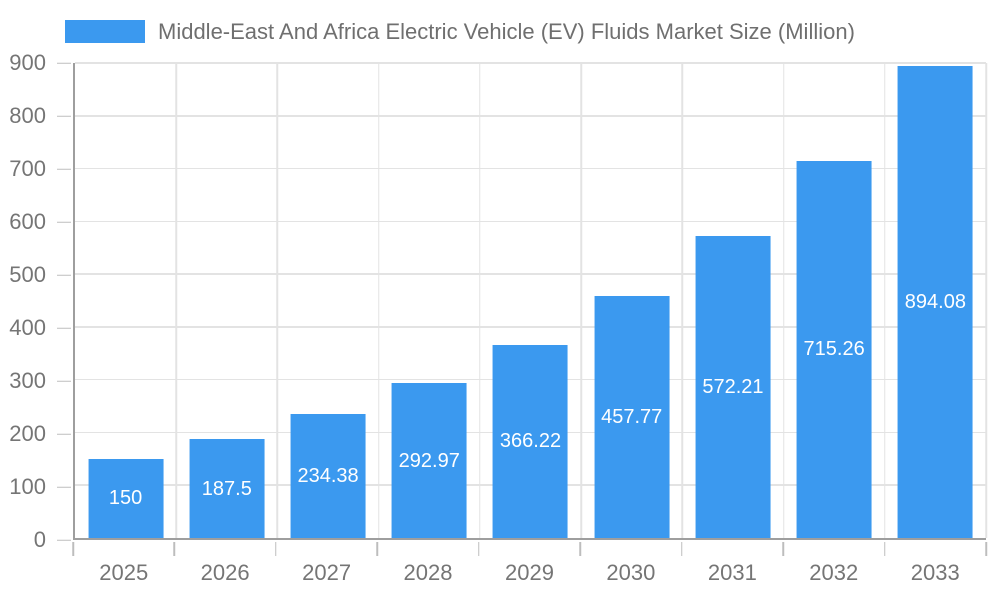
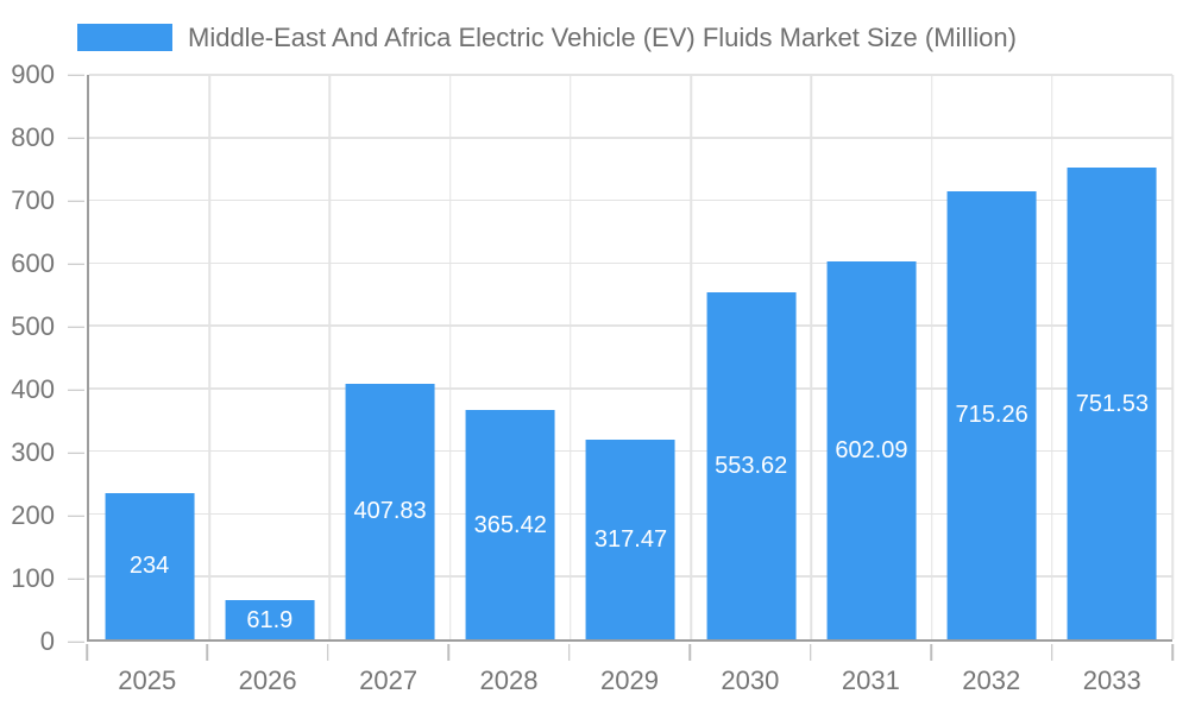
2025: 150 -> 234
2026: 187.5 -> 61.9
2027: 234.38 -> 407.83
2028: 292.97 -> 365.42
2029: 366.22 -> 317.47
2030: 457.77 -> 553.62
2031: 572.21 -> 602.09
2033: 894.08 -> 751.53
